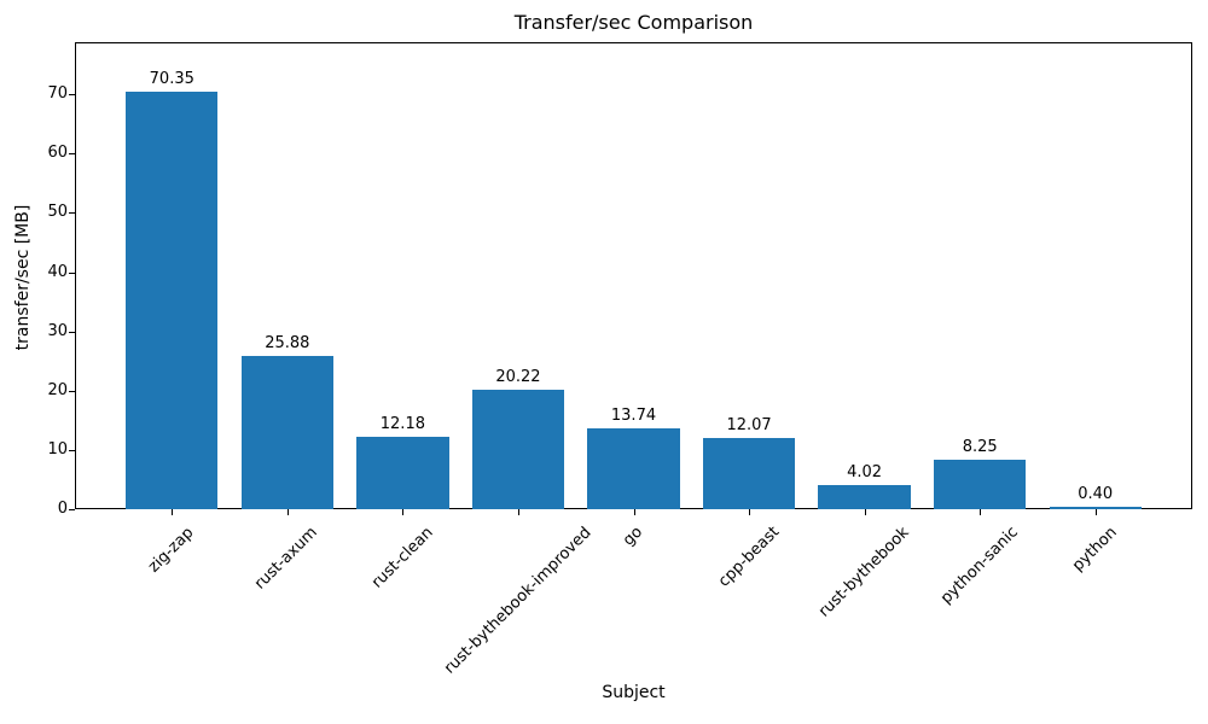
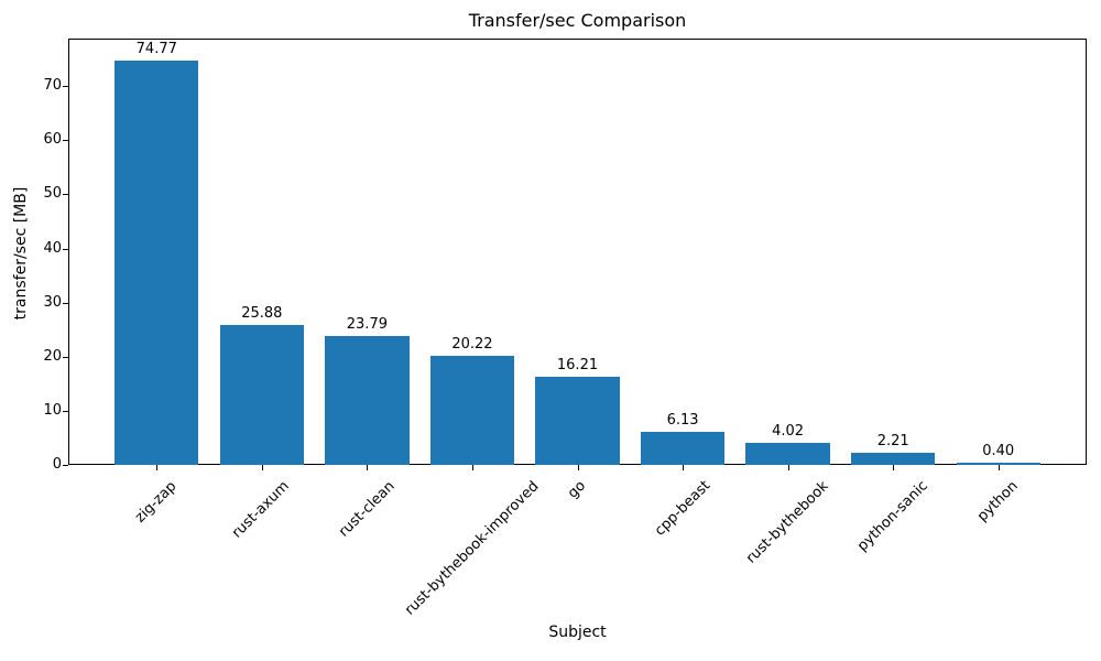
zig-zap: 70.35 -> 74.77
rust-clean: 12.18 -> 23.79
go: 13.74 -> 16.21
cpp-beast: 12.07 -> 6.13
python-sanic: 8.25 -> 2.21
